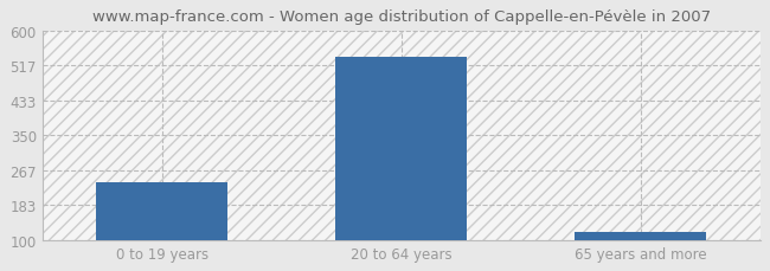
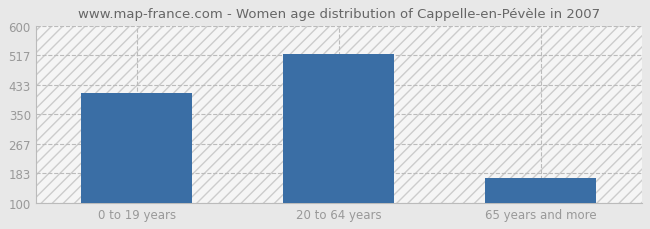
0 to 19 years: 238 -> 410
20 to 64 years: 537 -> 520
65 years and more: 118 -> 170
